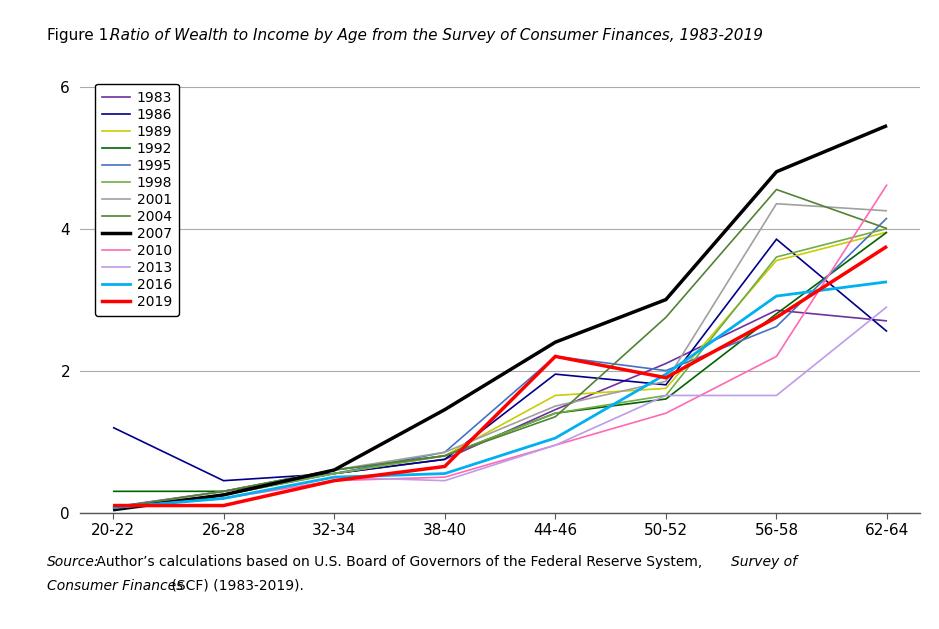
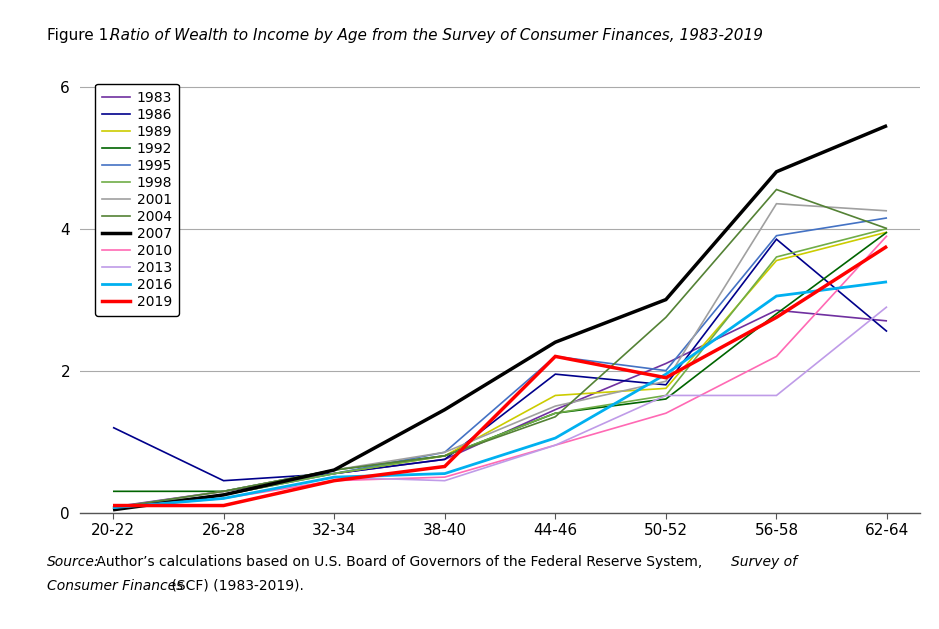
1995/56-58: 2.62 -> 3.90
2010/62-64: 4.62 -> 3.90
